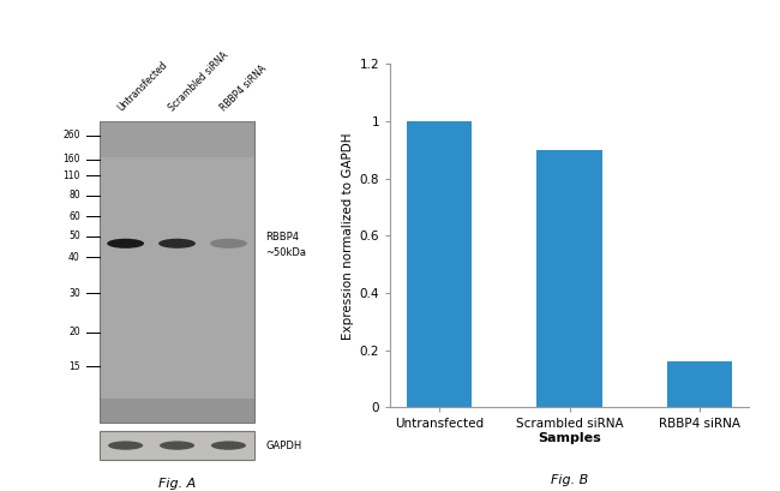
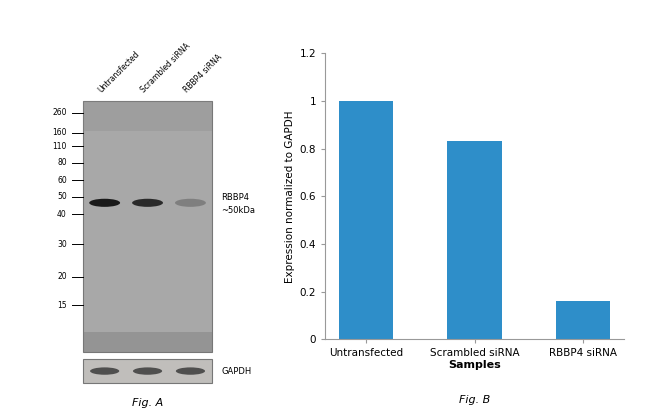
Scrambled siRNA: 0.90 -> 0.83
